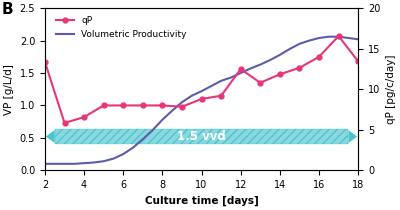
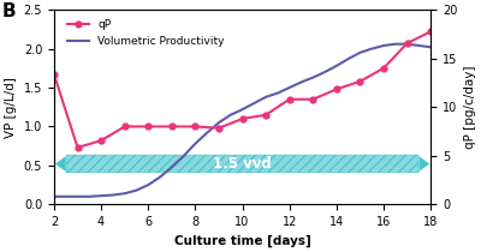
qP/12: 1.56 -> 1.35
qP/18: 1.68 -> 2.22
